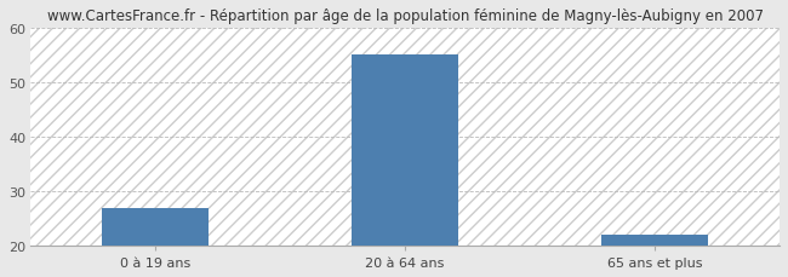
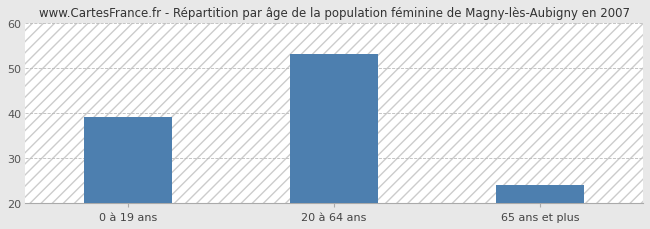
0 à 19 ans: 27 -> 39
20 à 64 ans: 55 -> 53
65 ans et plus: 22 -> 24
